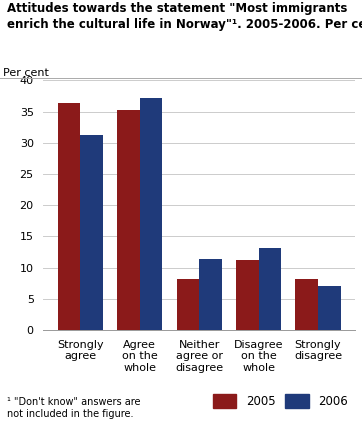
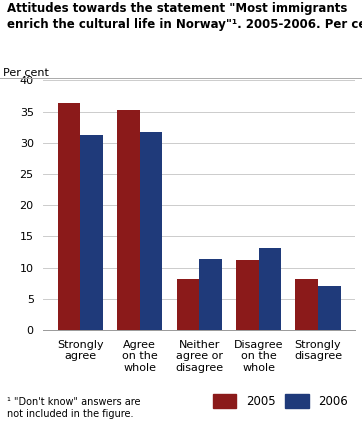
2006/Agree on the whole: 37.2 -> 31.8
